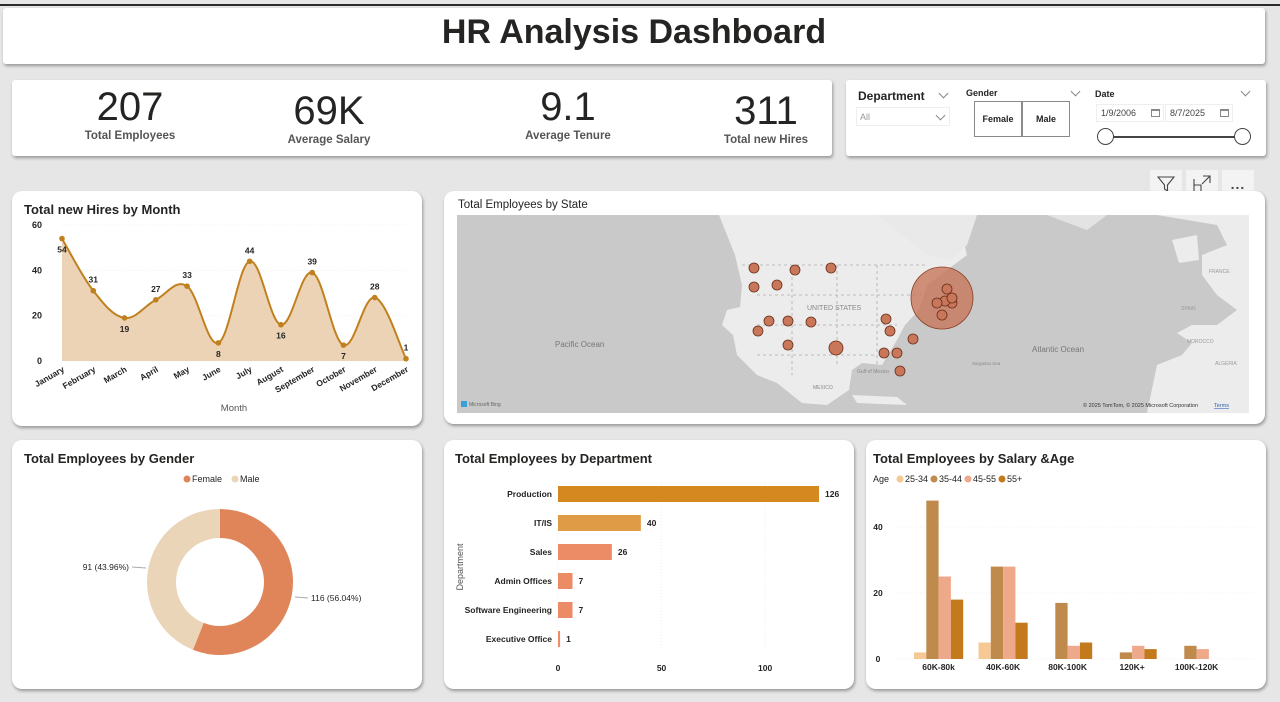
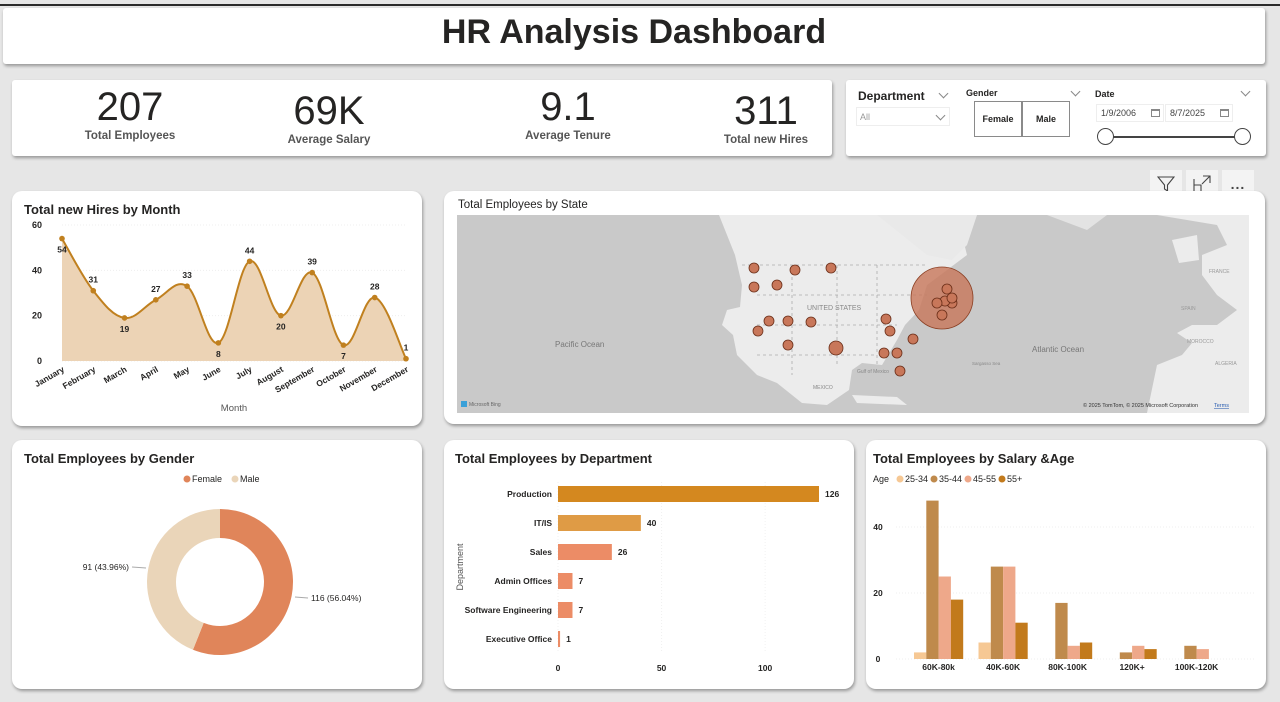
Total new Hires by Month/August: 16 -> 20
